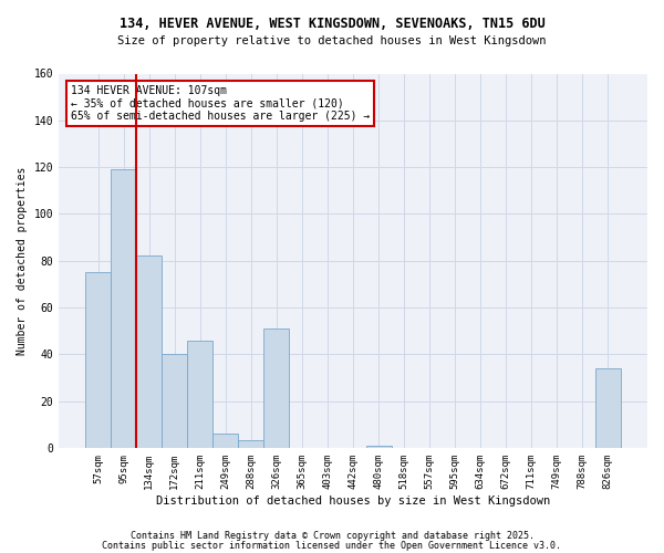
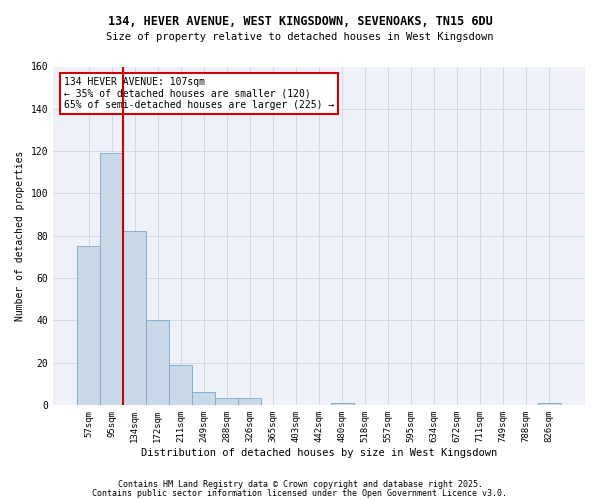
211sqm: 46 -> 19
326sqm: 51 -> 3
826sqm: 34 -> 1
